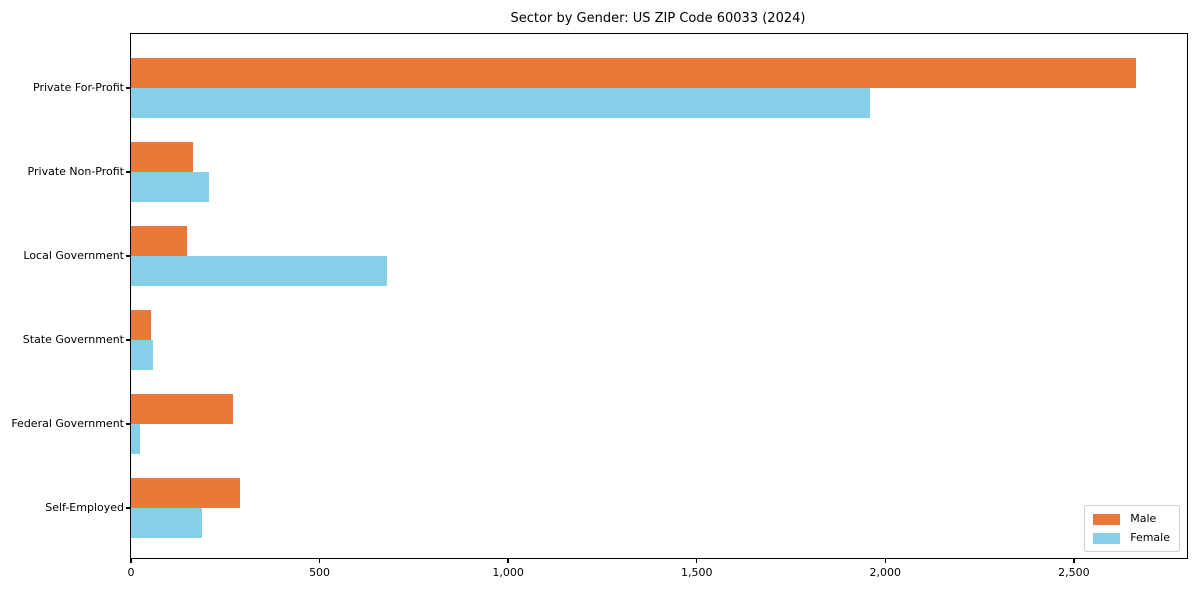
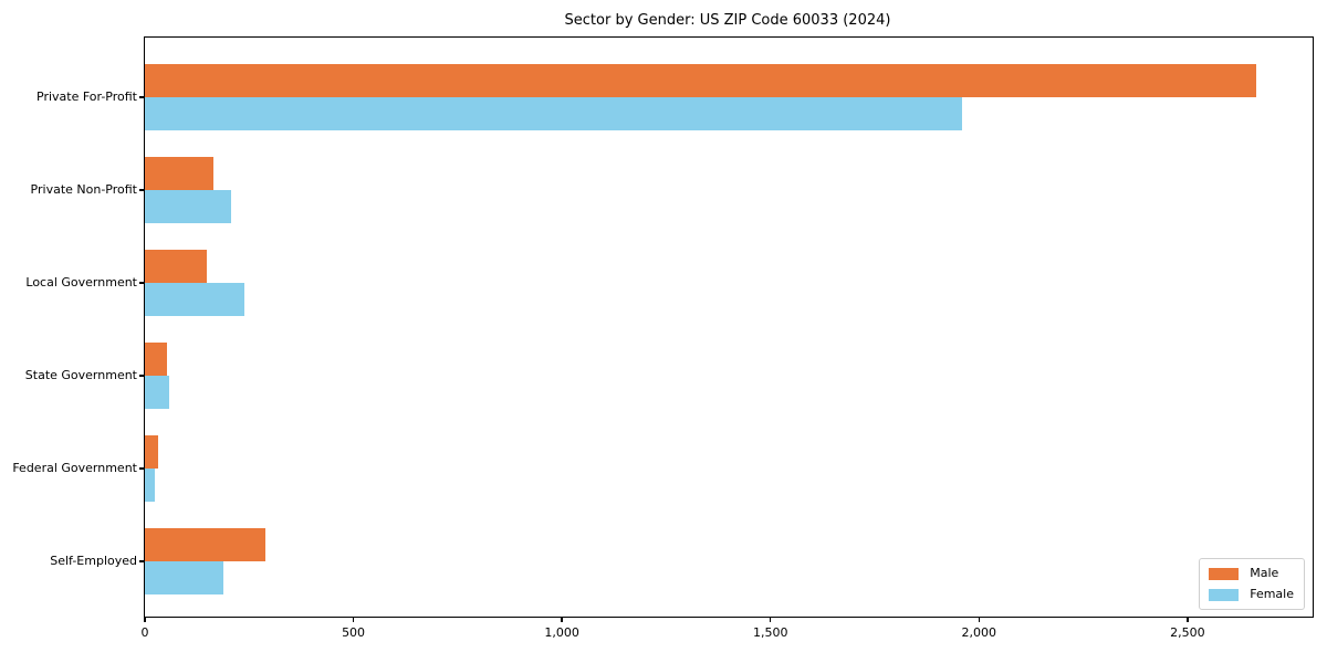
Female/Local Government: 680 -> 240
Male/Federal Government: 270 -> 30
